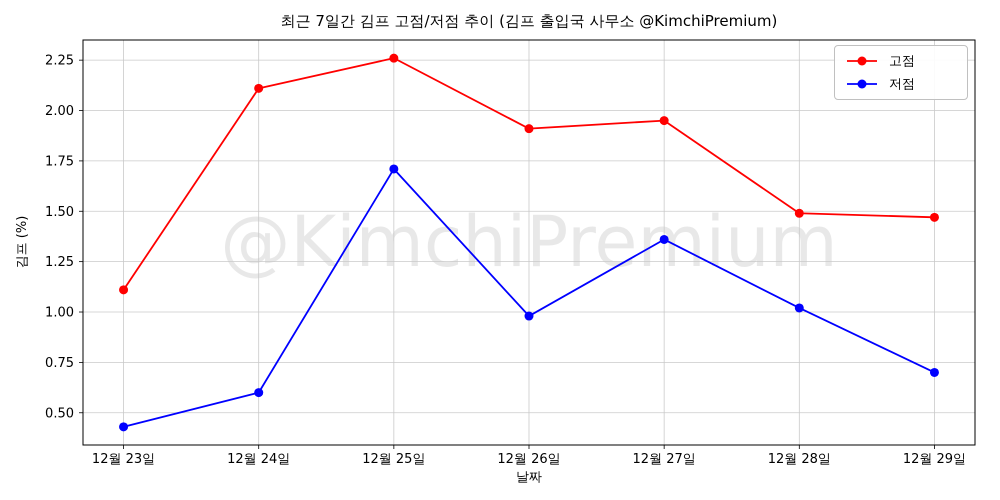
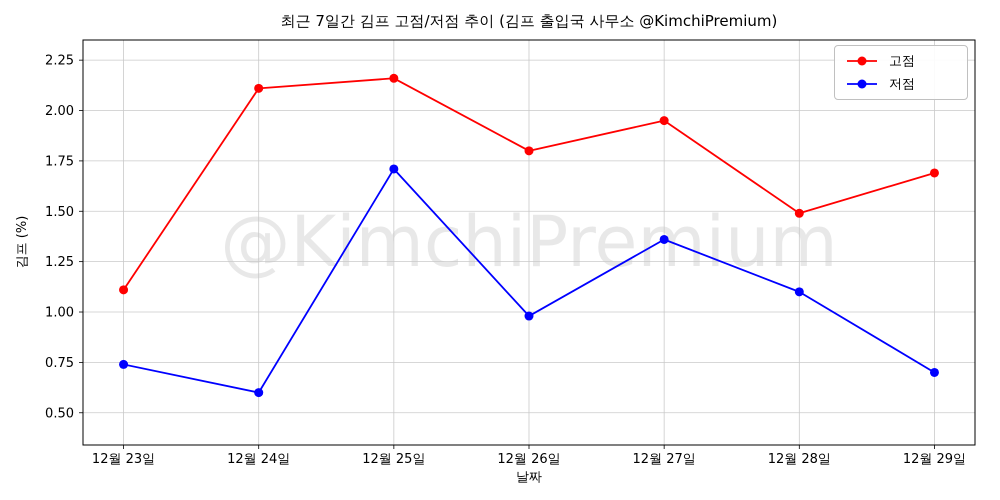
저점/12월 23일: 0.43 -> 0.74
고점/12월 25일: 2.26 -> 2.16
고점/12월 26일: 1.91 -> 1.80
저점/12월 28일: 1.02 -> 1.10
고점/12월 29일: 1.47 -> 1.69
